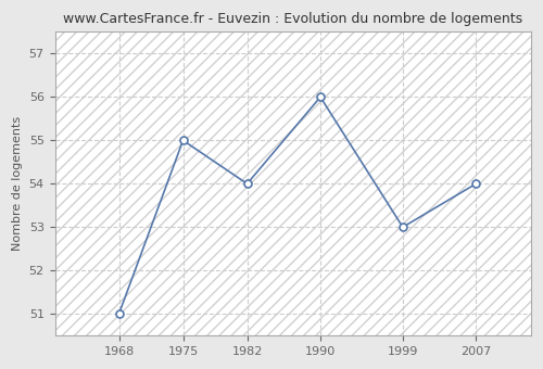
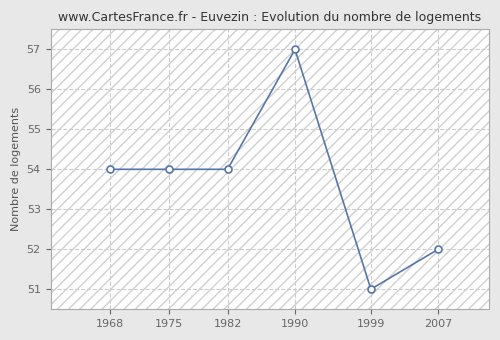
1968: 51 -> 54
1975: 55 -> 54
1990: 56 -> 57
1999: 53 -> 51
2007: 54 -> 52
